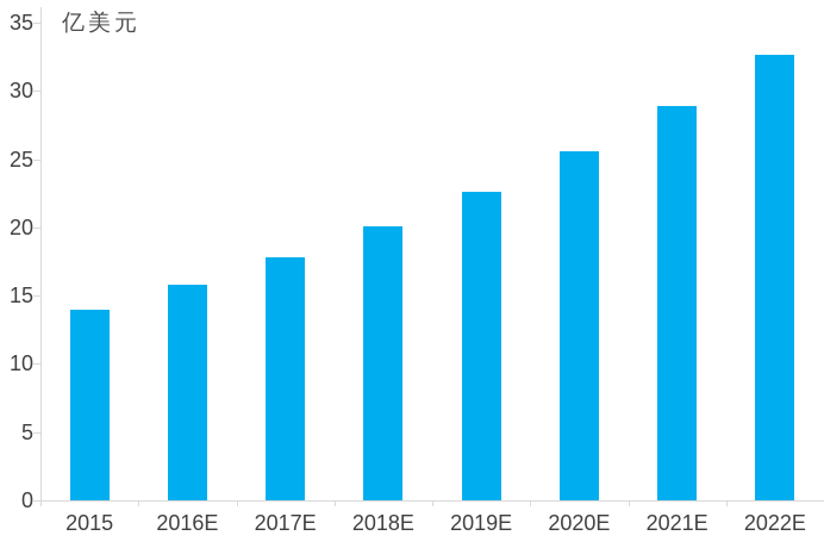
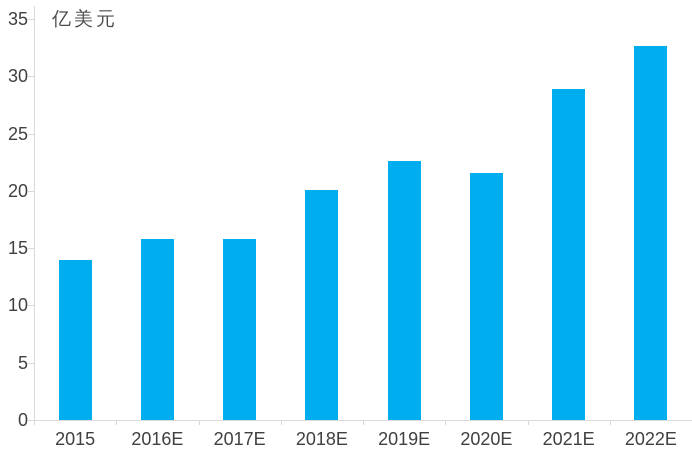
2017E: 17.8 -> 15.8
2020E: 25.6 -> 21.6
